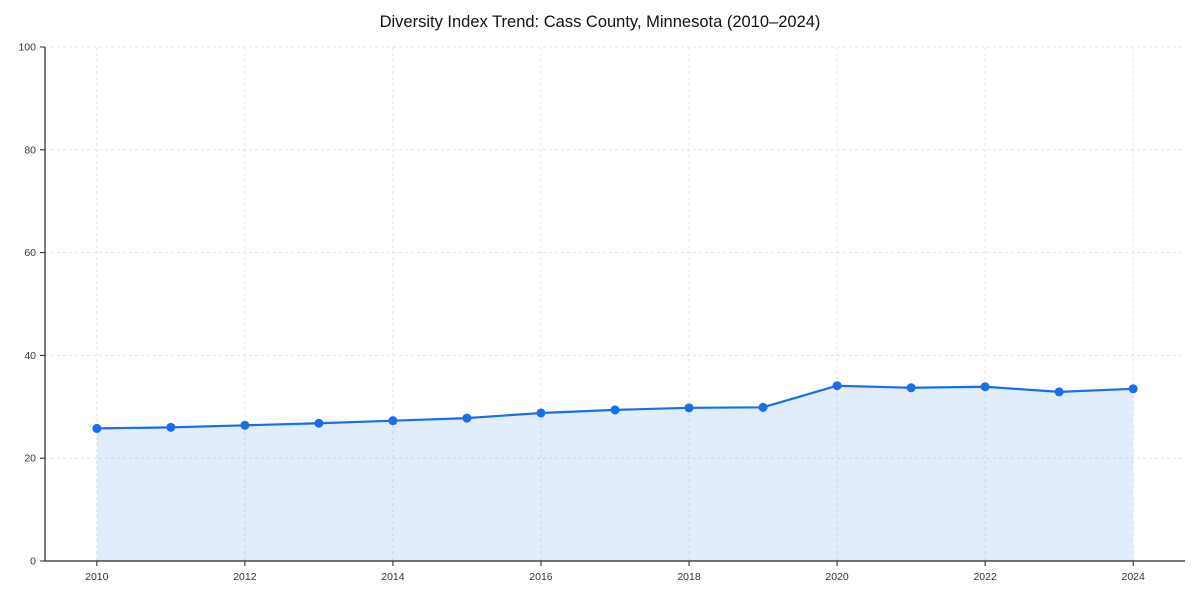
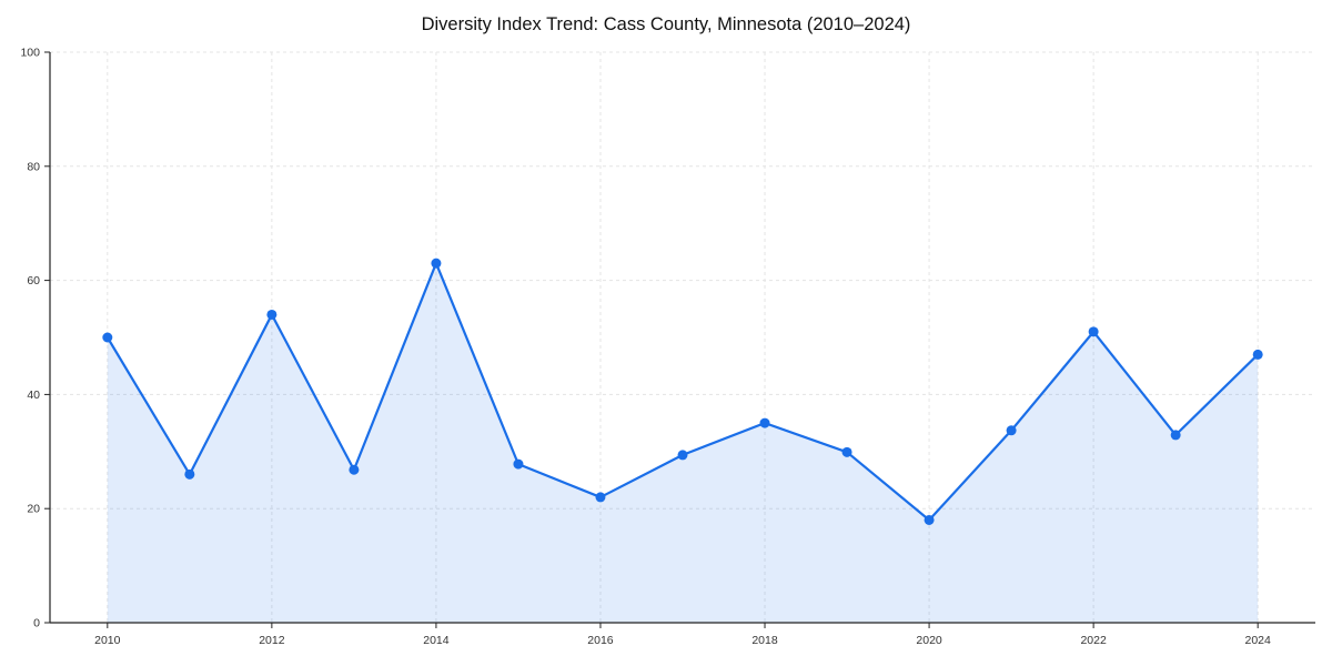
2010: 26 -> 50
2012: 26 -> 54
2014: 27 -> 63
2016: 29 -> 22
2018: 30 -> 35
2020: 34 -> 18
2022: 34 -> 51
2024: 34 -> 47
